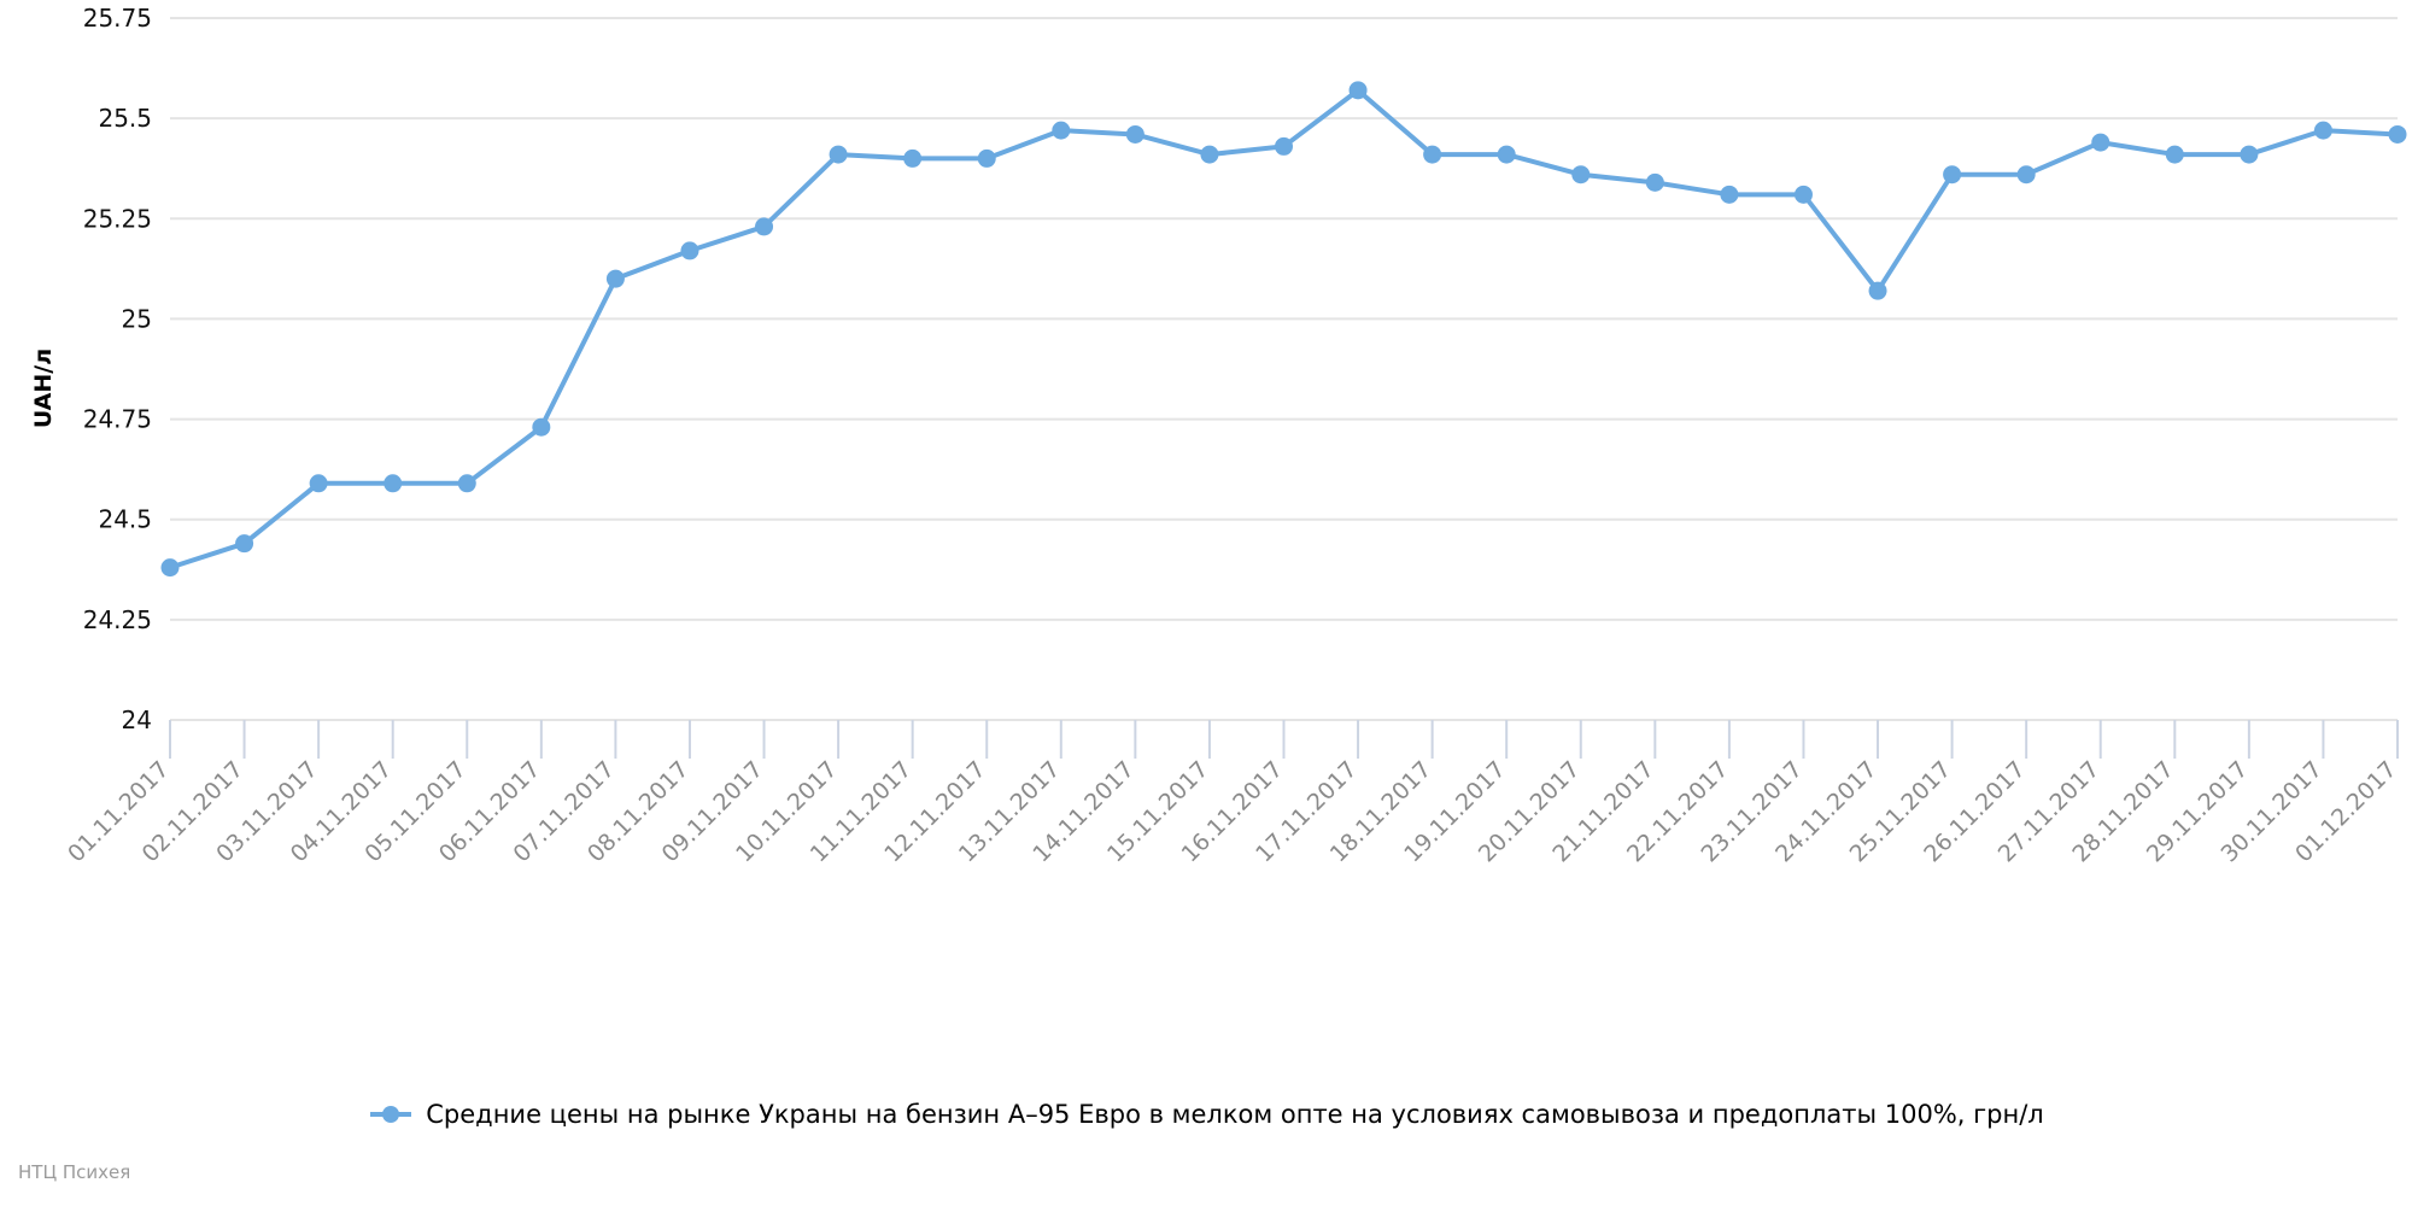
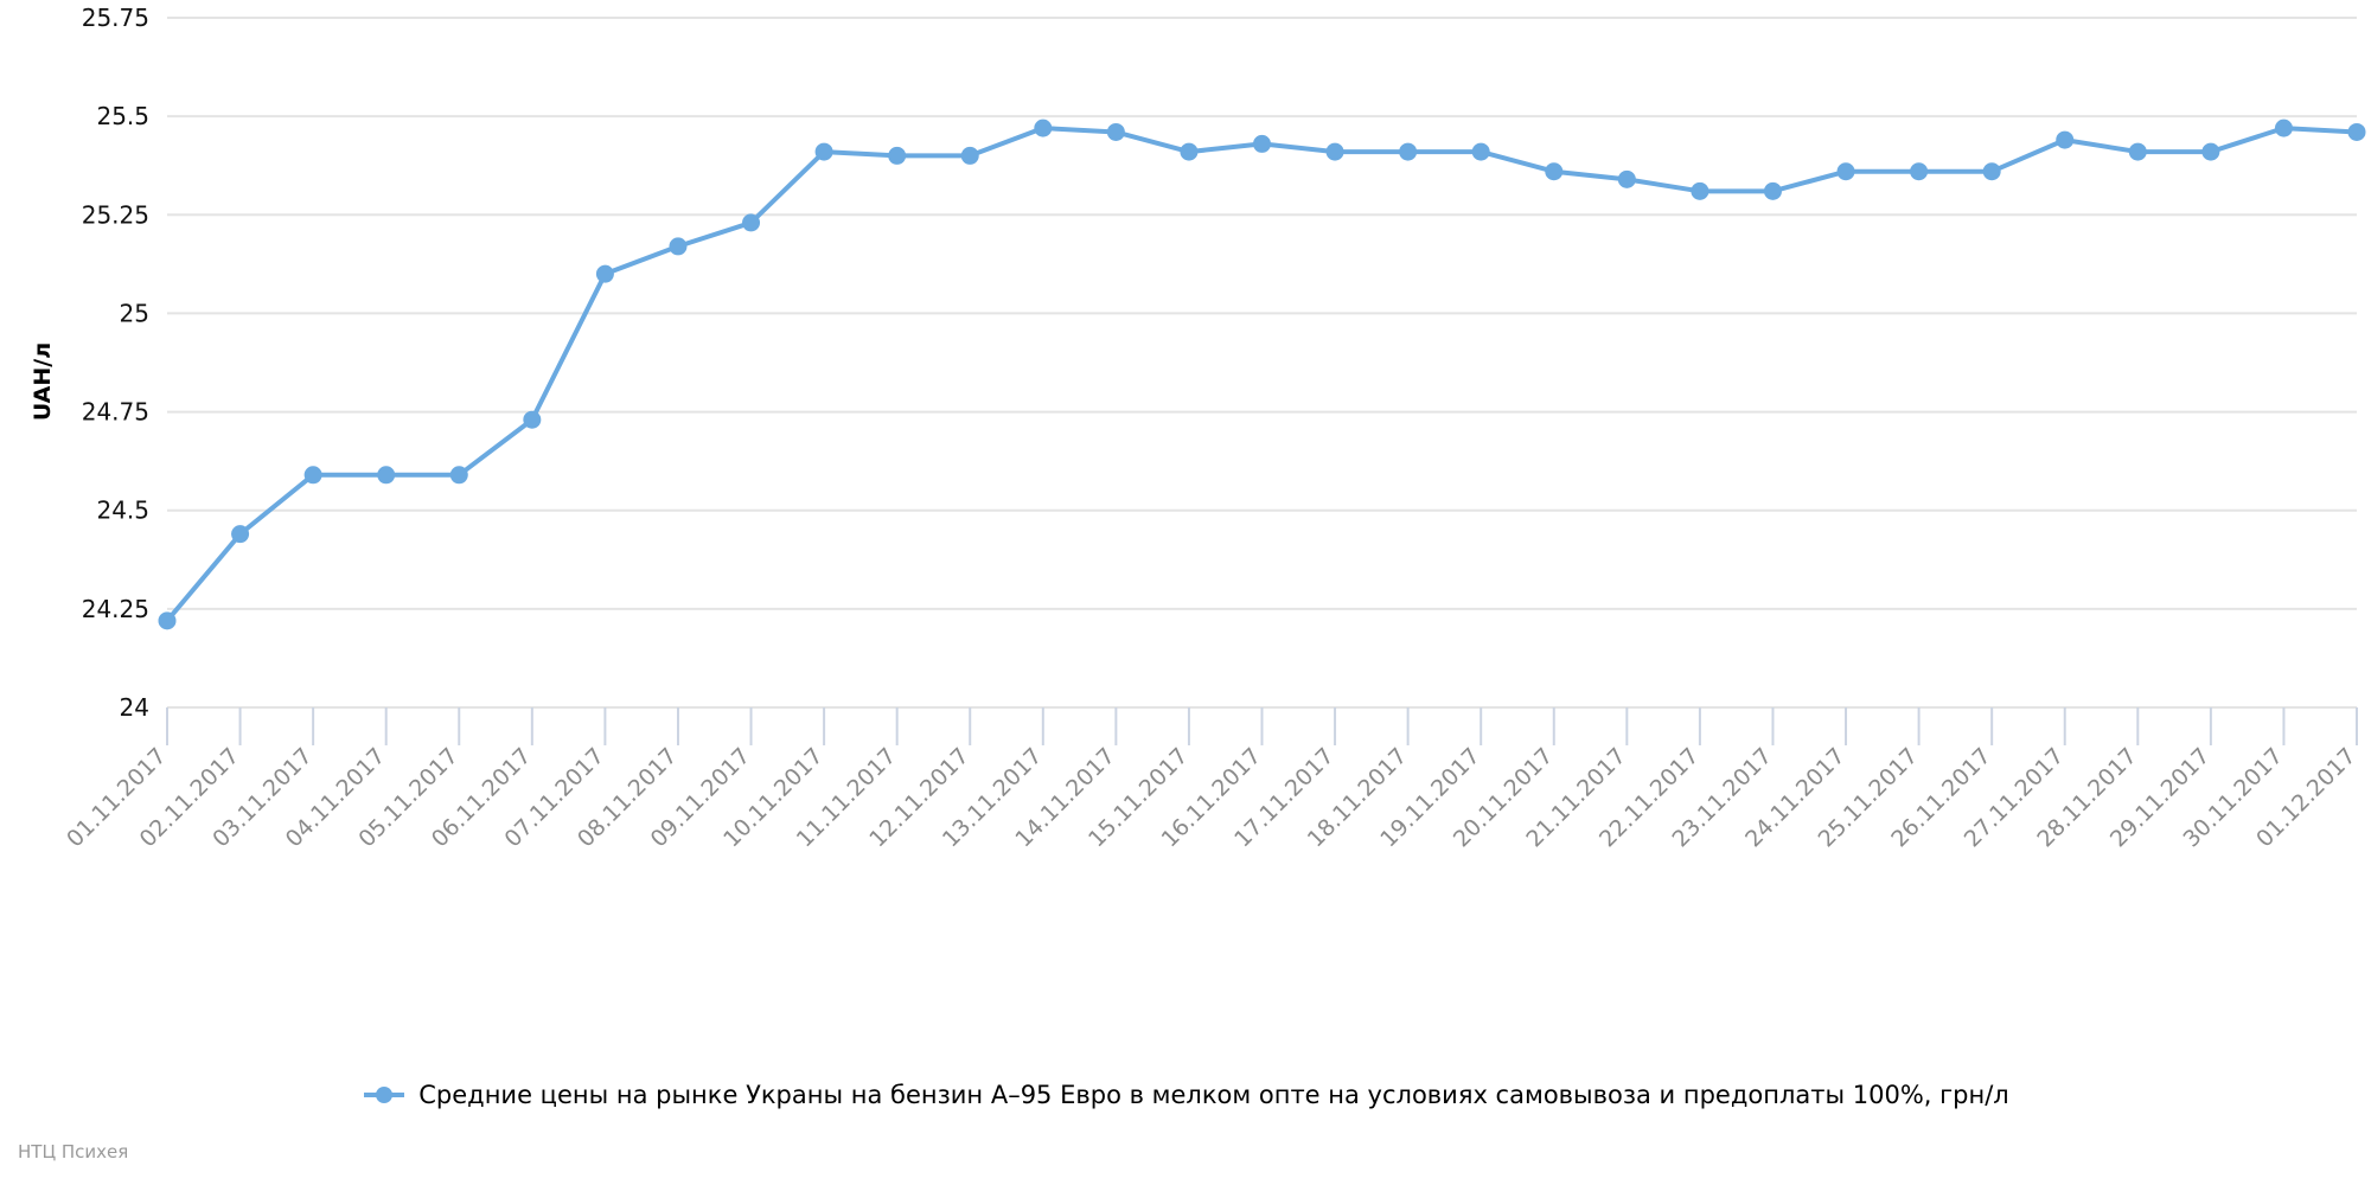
01.11.2017: 24.38 -> 24.22
17.11.2017: 25.57 -> 25.41
24.11.2017: 25.07 -> 25.36
